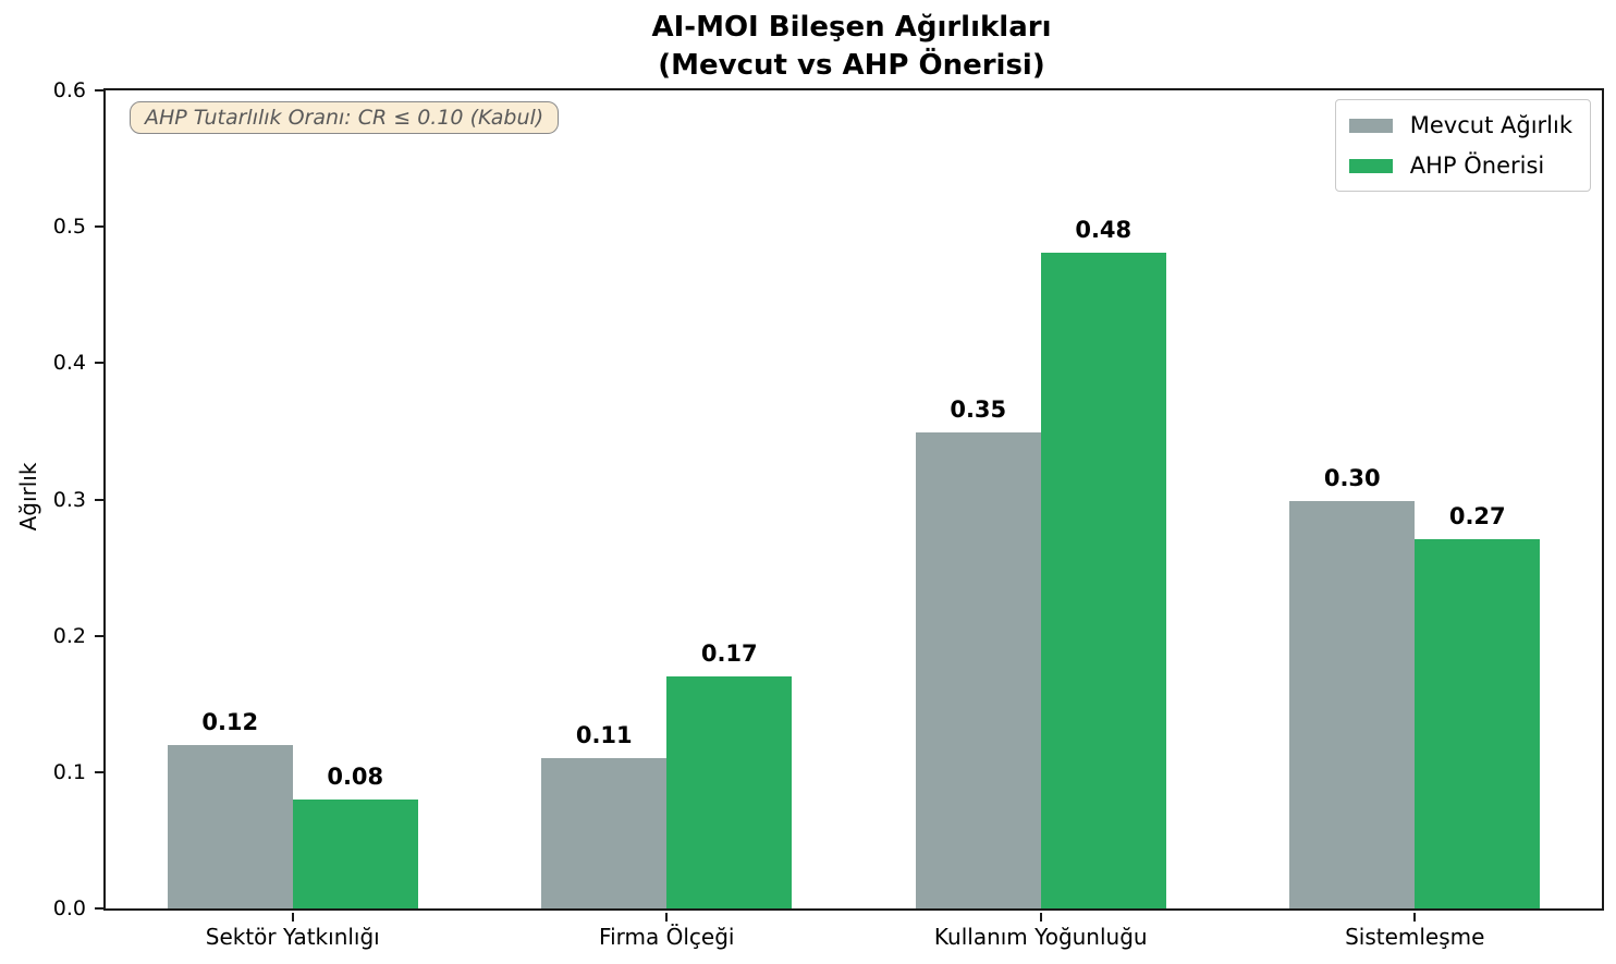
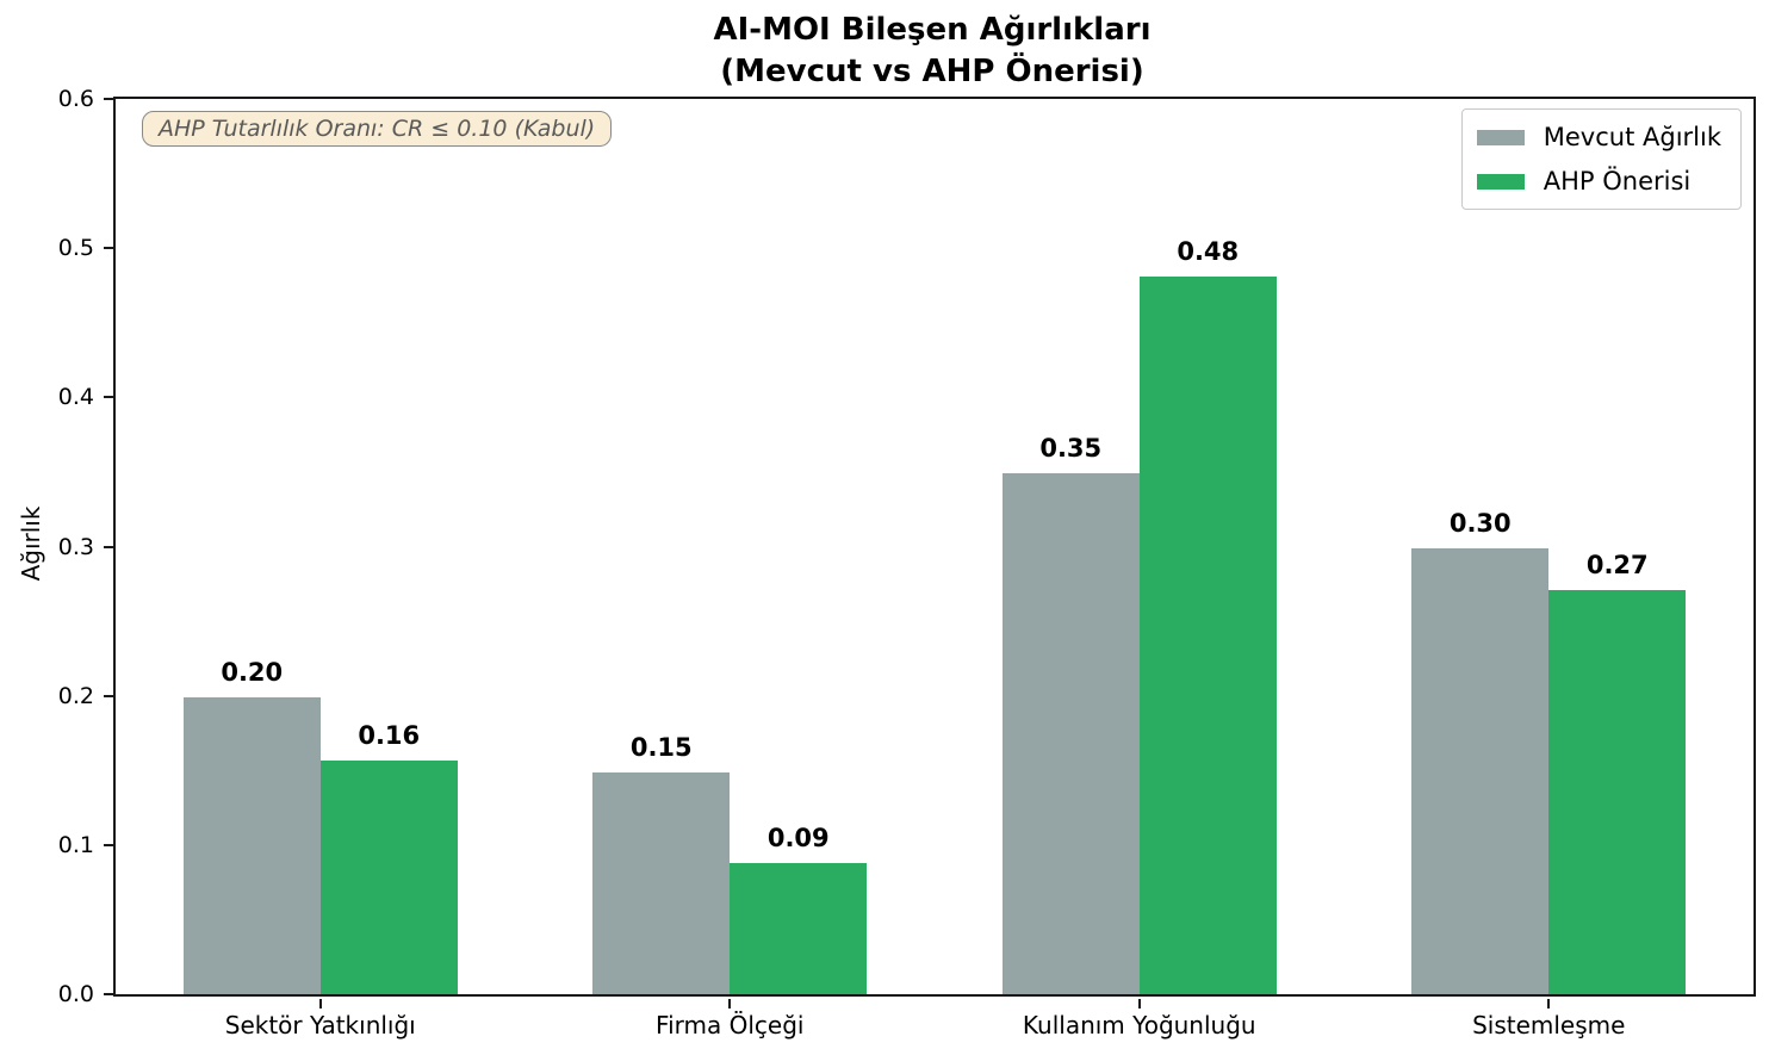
Mevcut Ağırlık/Sektör Yatkınlığı: 0.12 -> 0.20
AHP Önerisi/Sektör Yatkınlığı: 0.08 -> 0.16
Mevcut Ağırlık/Firma Ölçeği: 0.11 -> 0.15
AHP Önerisi/Firma Ölçeği: 0.17 -> 0.09
